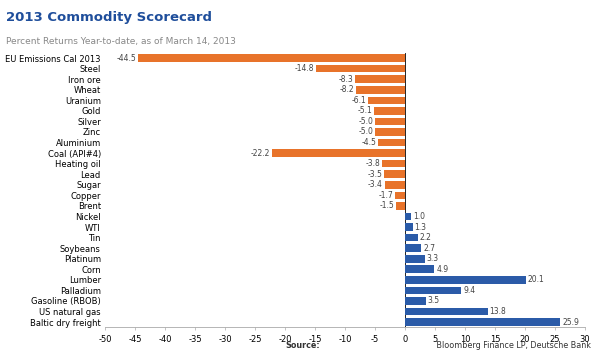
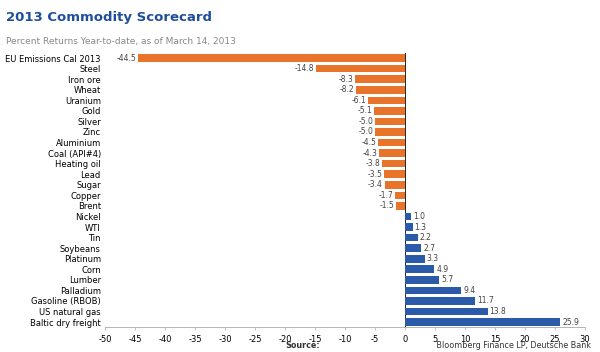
Coal (API#4): -22.2 -> -4.3
Lumber: 20.1 -> 5.7
Gasoline (RBOB): 3.5 -> 11.7
